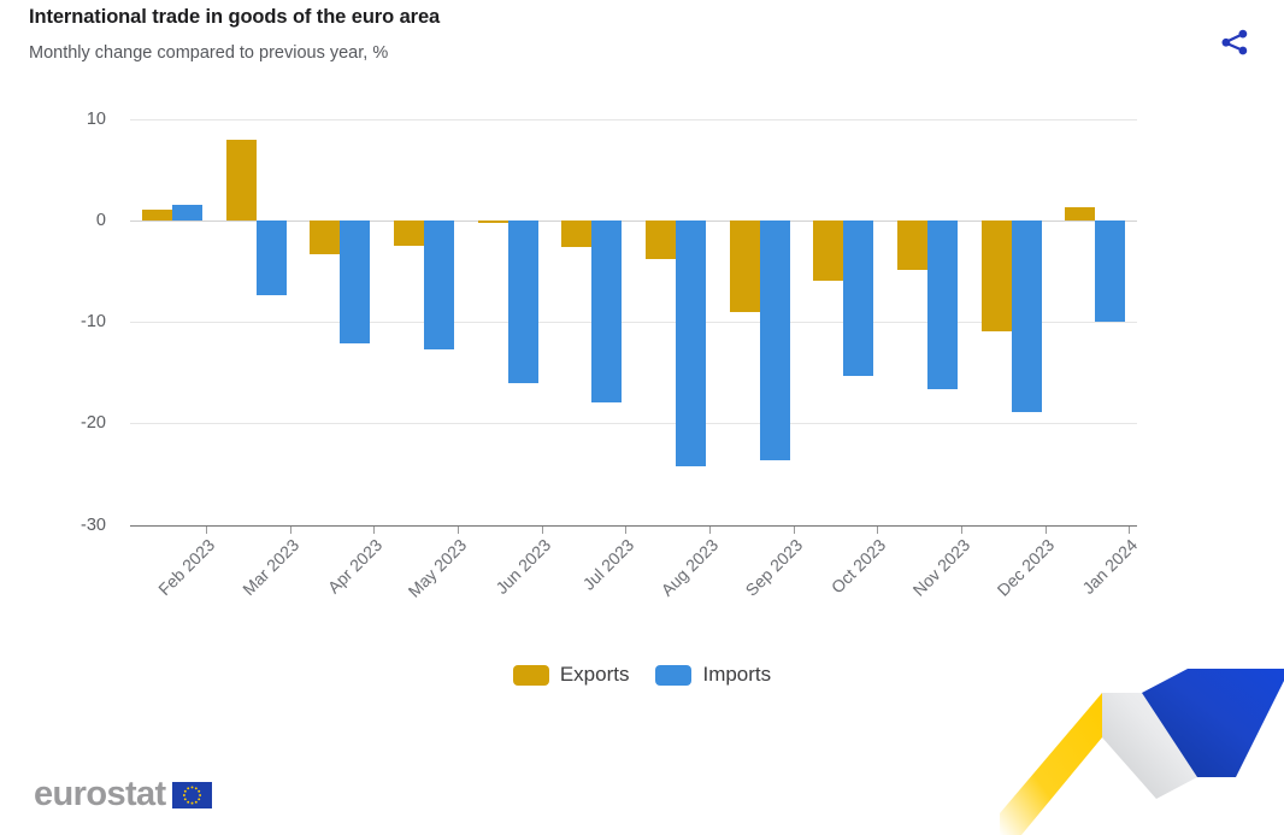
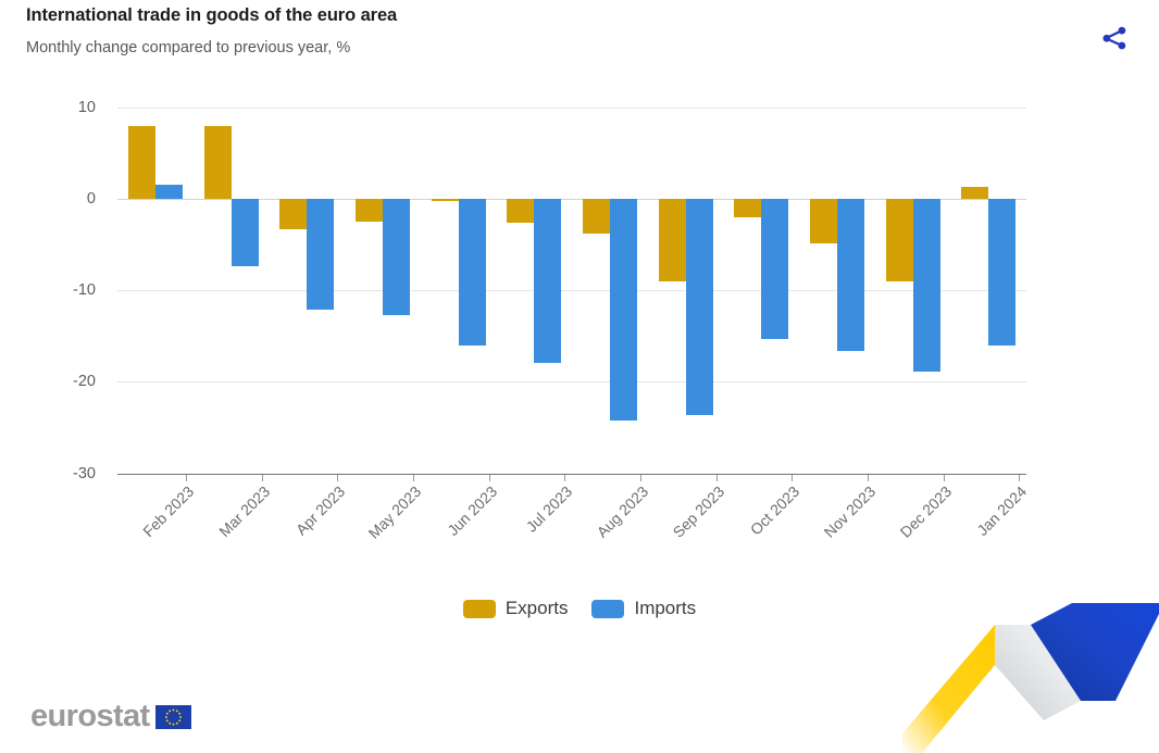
Exports/Feb 2023: 1 -> 8
Exports/Oct 2023: -6 -> -2
Exports/Dec 2023: -11 -> -9
Imports/Jan 2024: -10 -> -16
